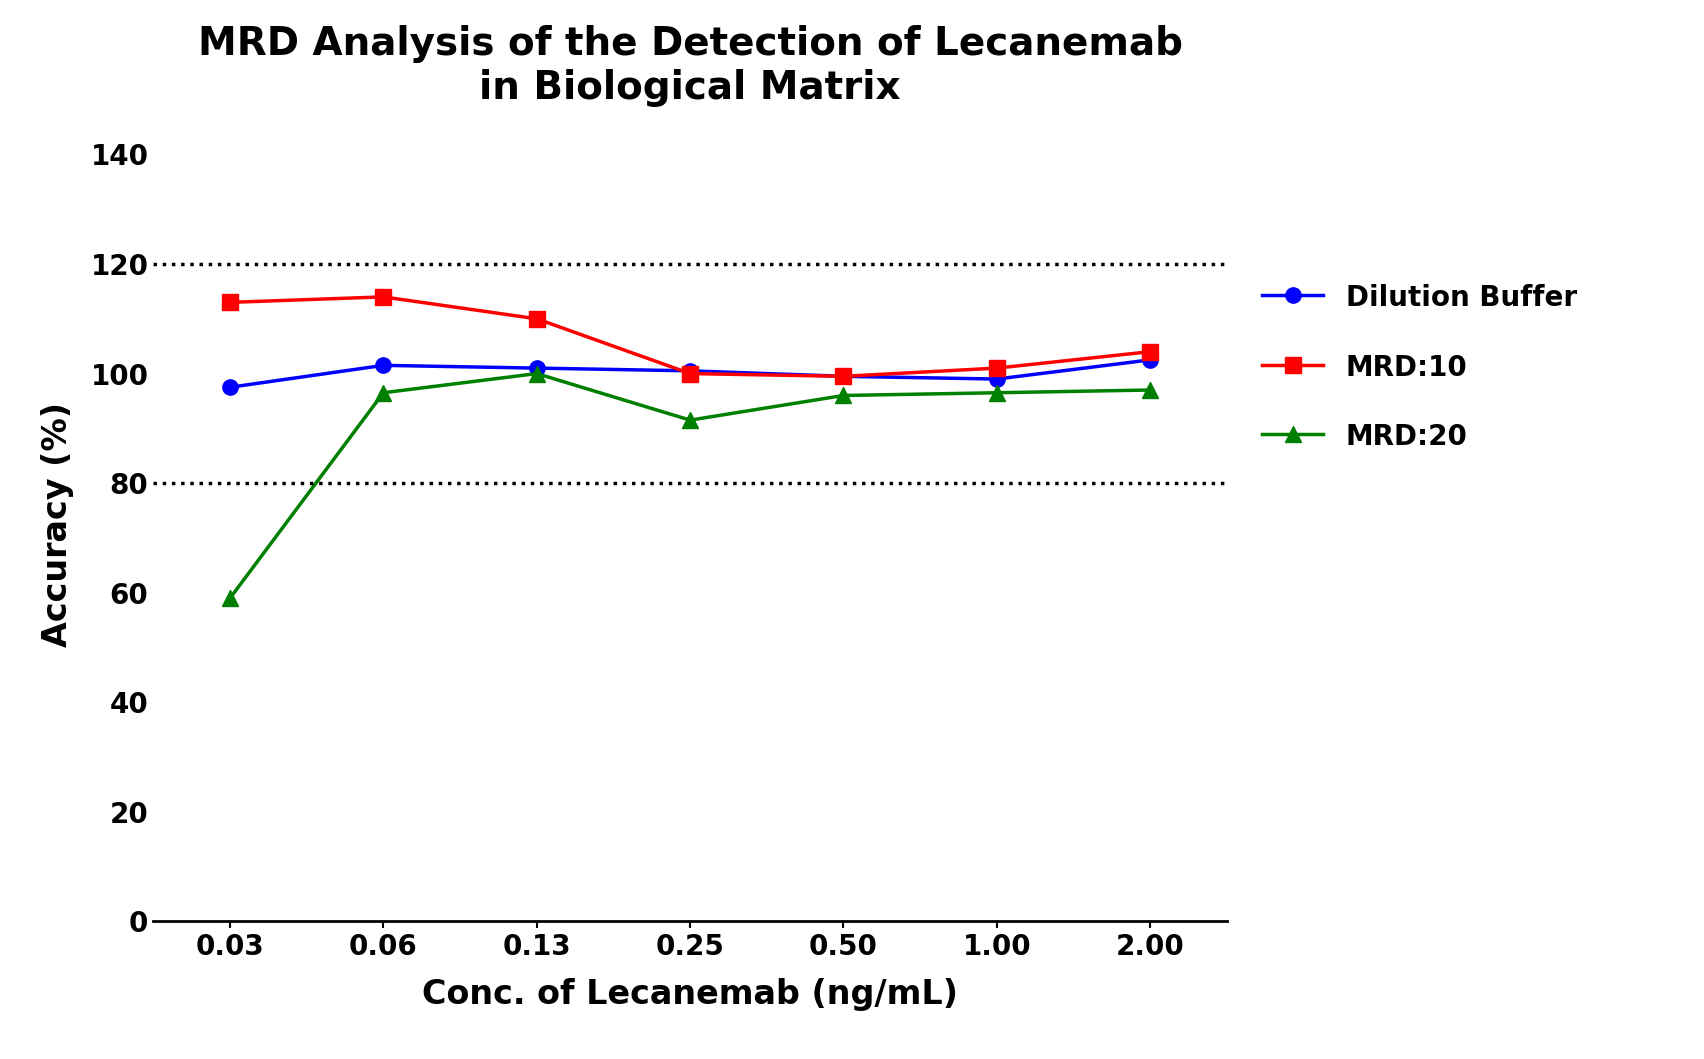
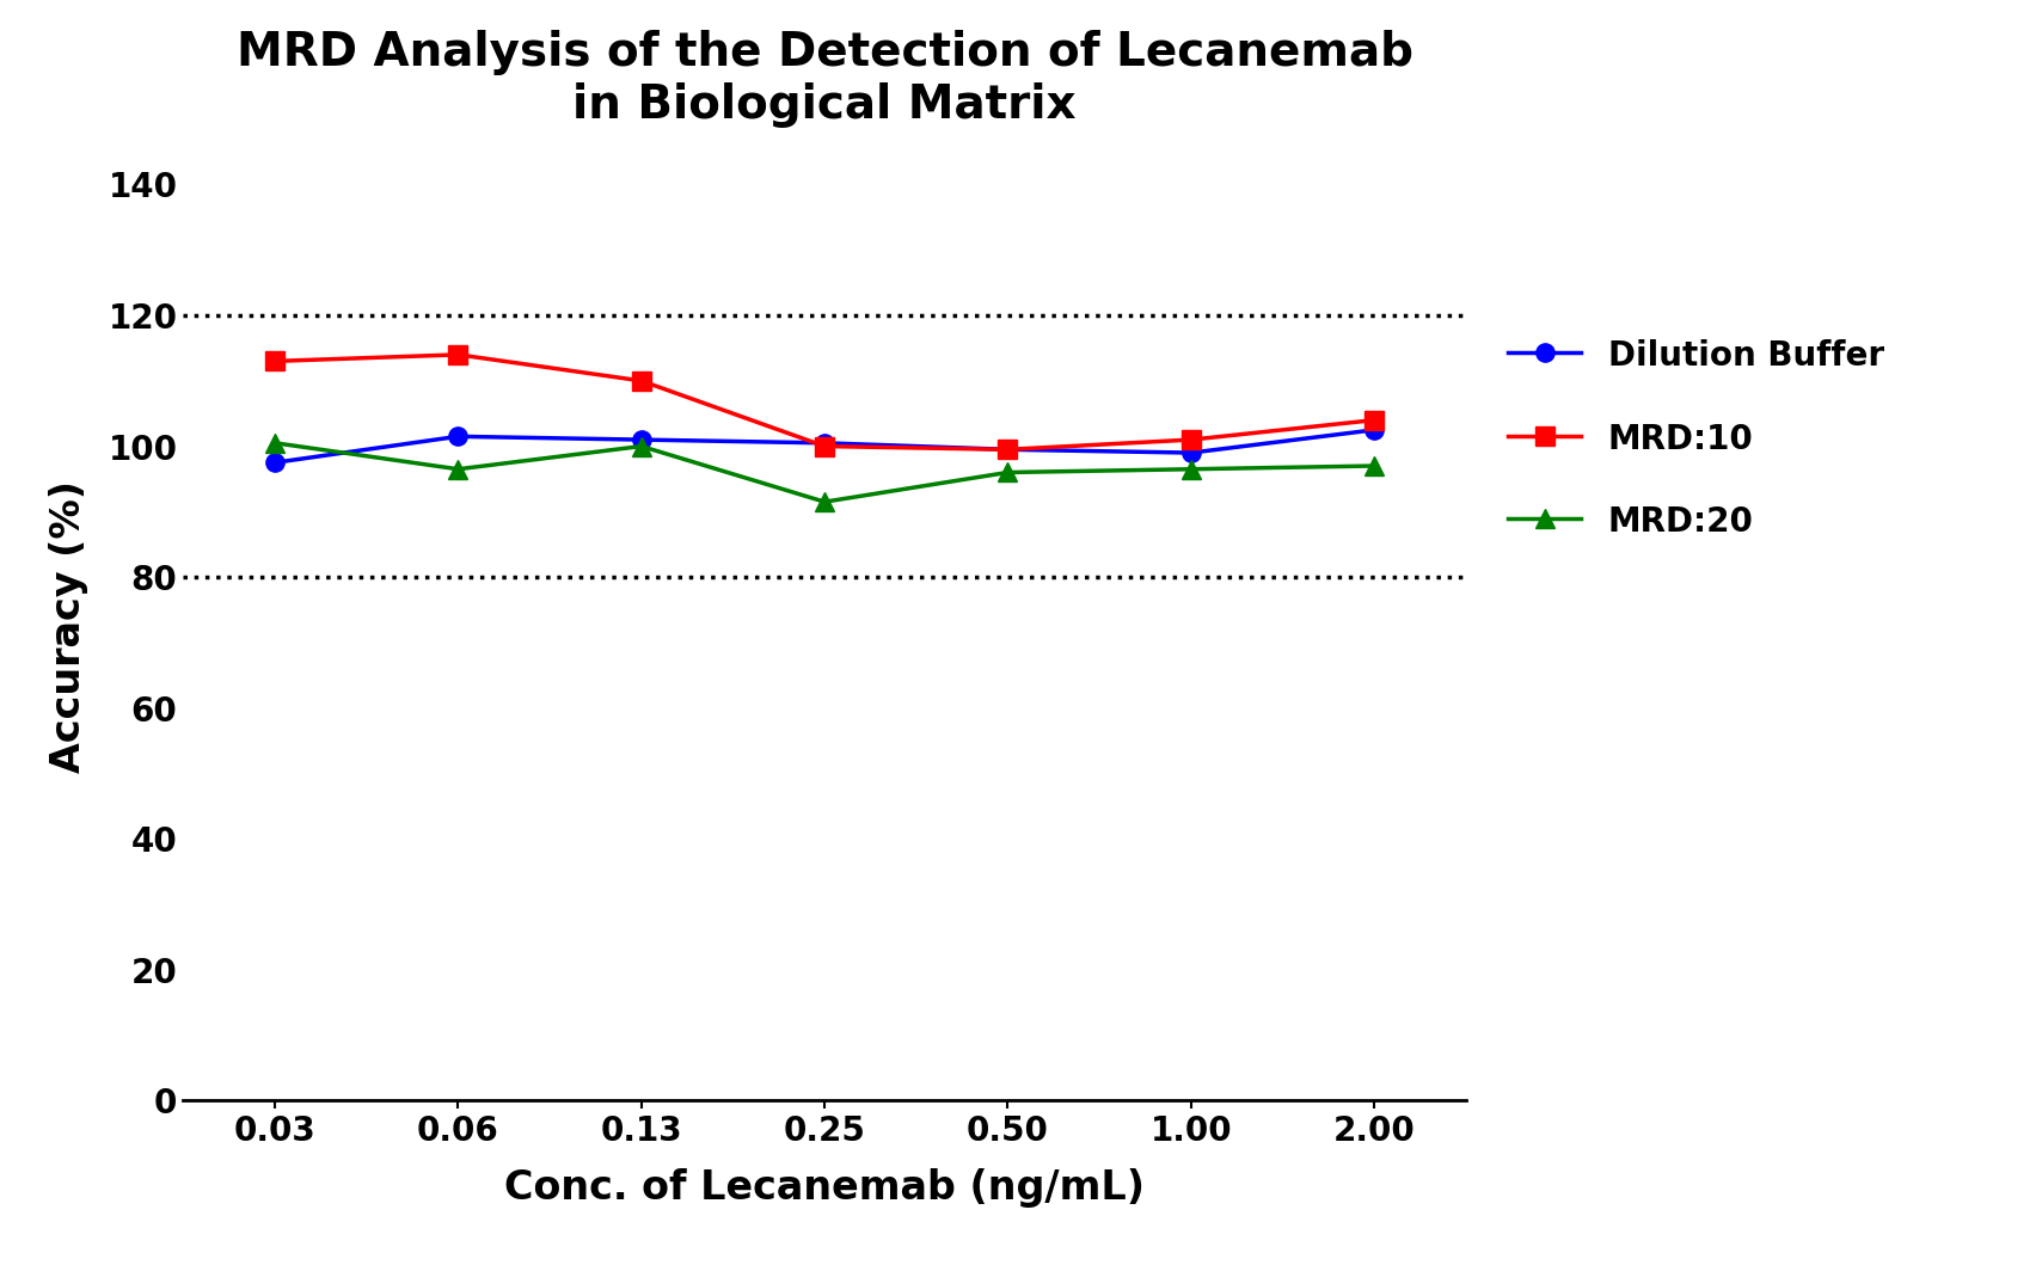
MRD:20/0.03: 59.0 -> 100.5
